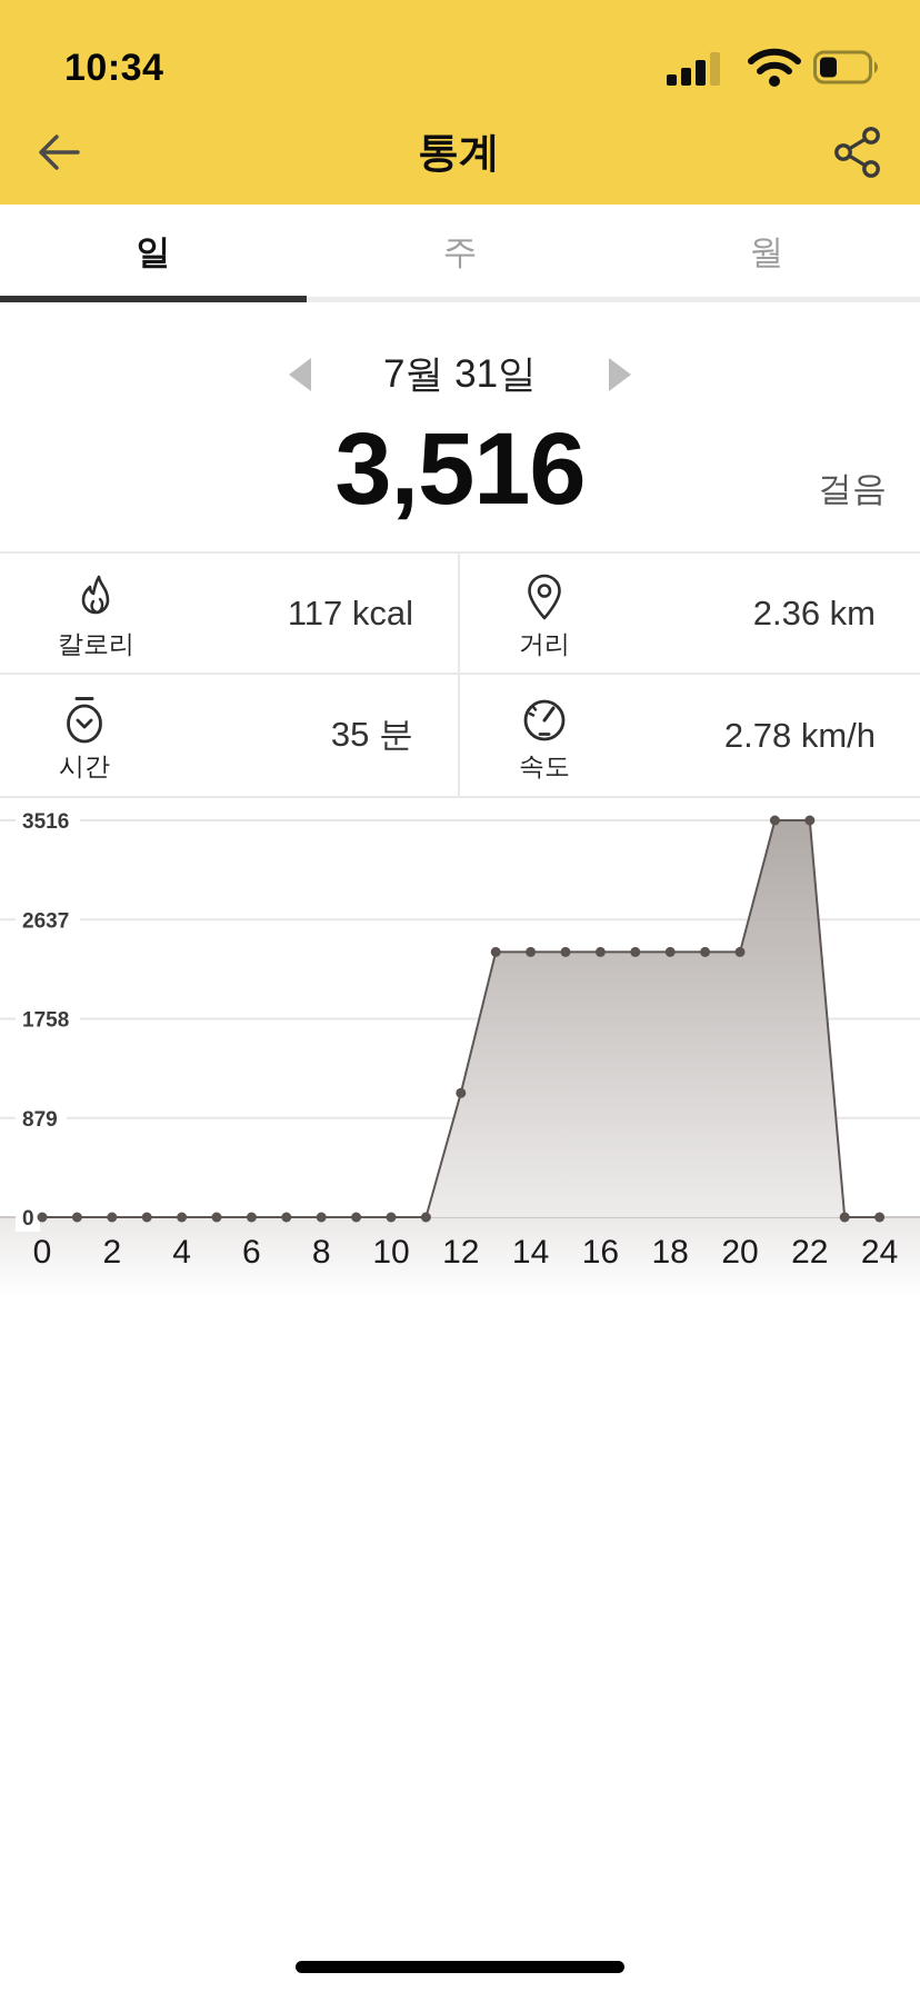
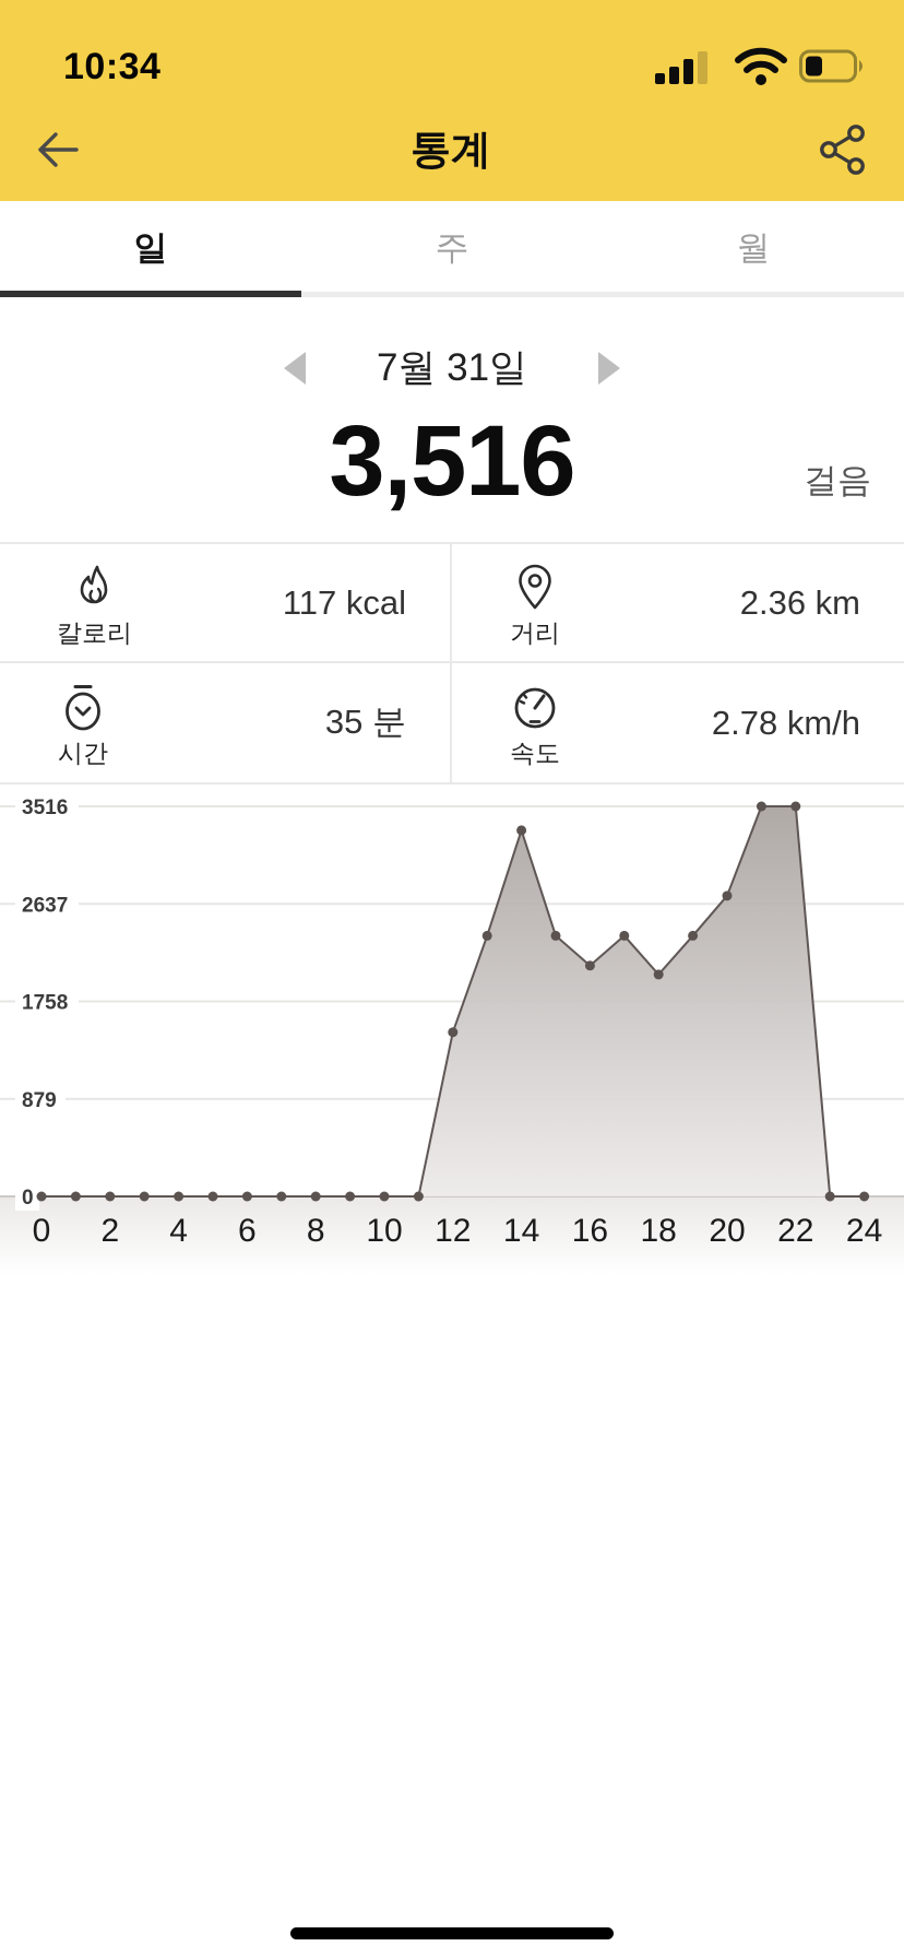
12: 1100 -> 1480
14: 2350 -> 3300
16: 2350 -> 2080
18: 2350 -> 2000
20: 2350 -> 2710
